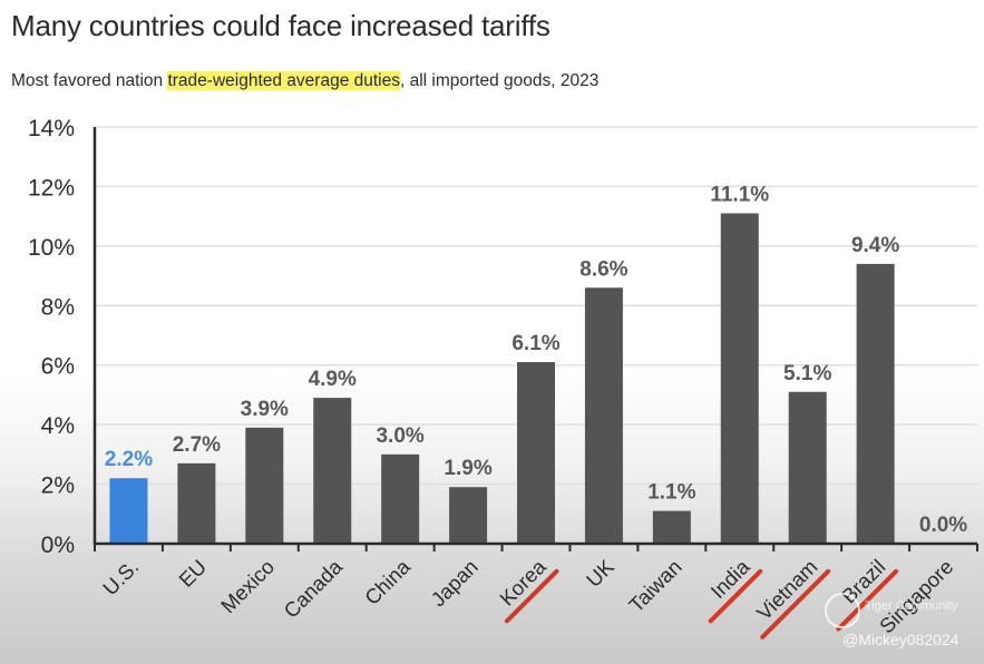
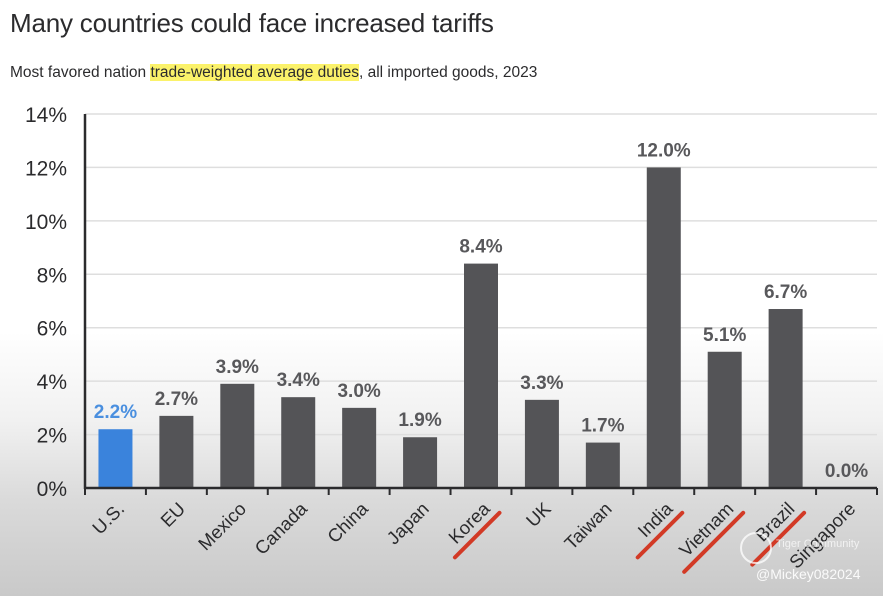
Canada: 4.9% -> 3.4%
Korea: 6.1% -> 8.4%
UK: 8.6% -> 3.3%
Taiwan: 1.1% -> 1.7%
India: 11.1% -> 12.0%
Brazil: 9.4% -> 6.7%
